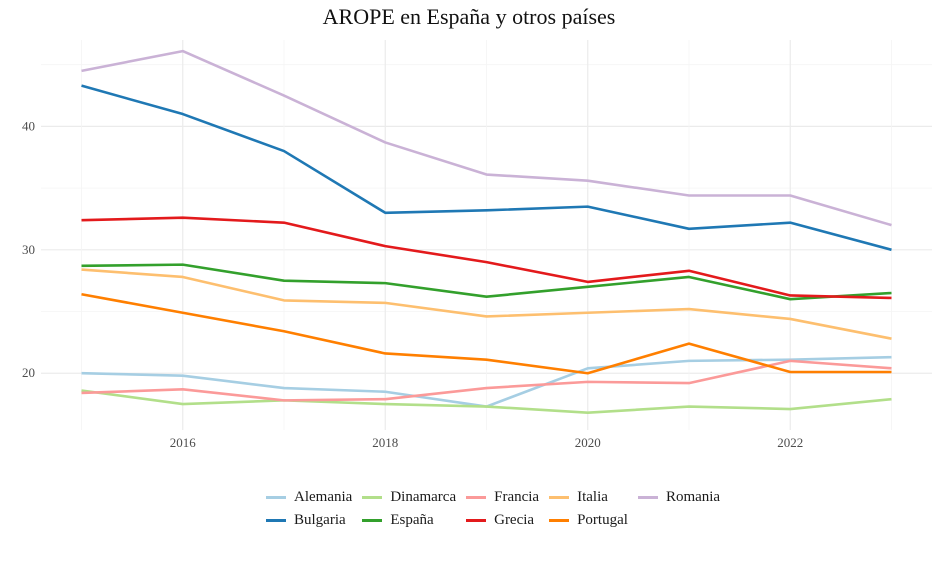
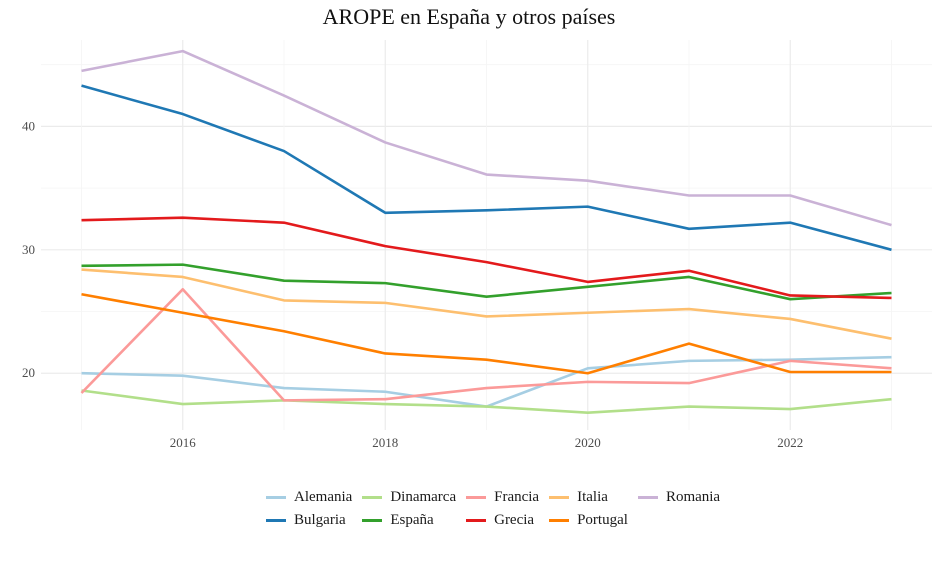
Francia/2016: 18.7 -> 26.8
